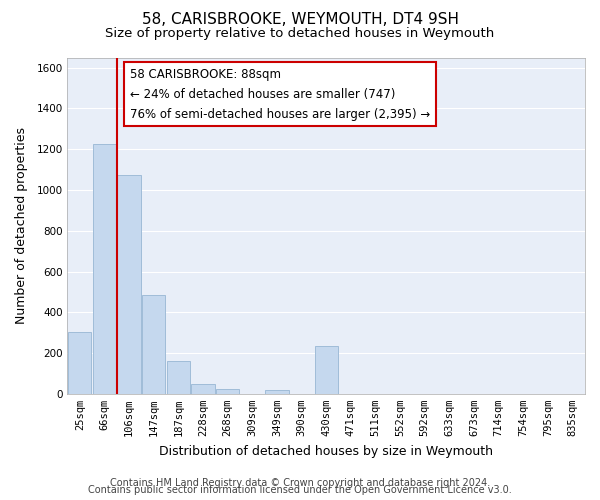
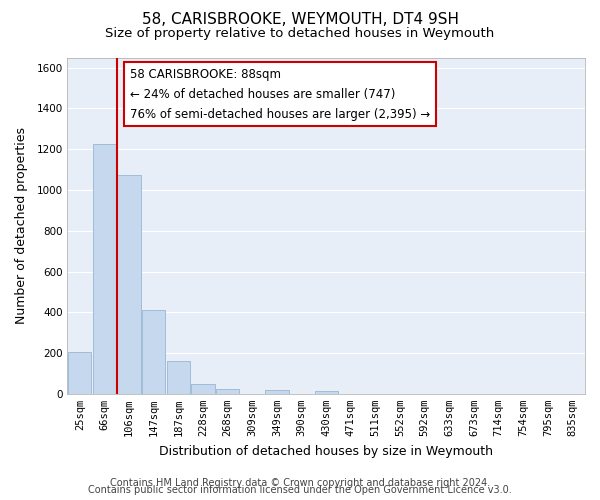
25sqm: 305 -> 205
147sqm: 485 -> 410
430sqm: 235 -> 15
